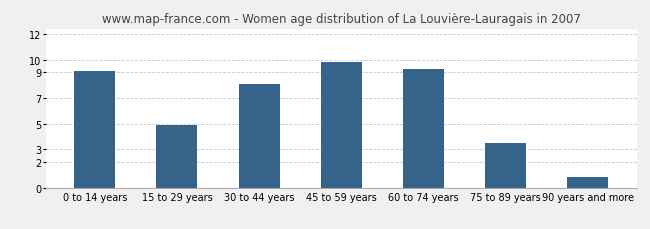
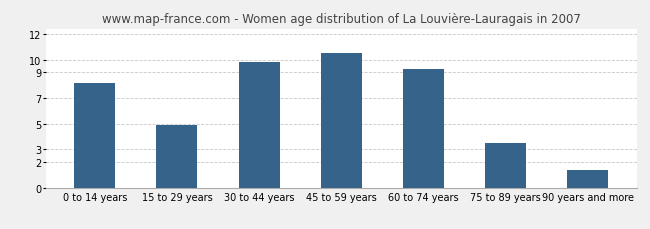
0 to 14 years: 9.1 -> 8.2
30 to 44 years: 8.1 -> 9.8
45 to 59 years: 9.8 -> 10.5
90 years and more: 0.8 -> 1.4
